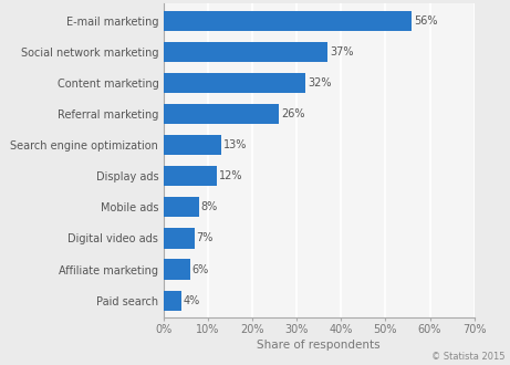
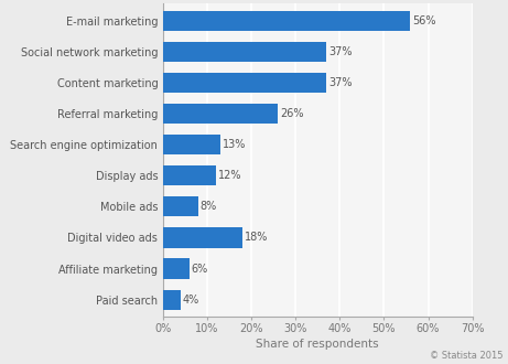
Content marketing: 32% -> 37%
Digital video ads: 7% -> 18%
